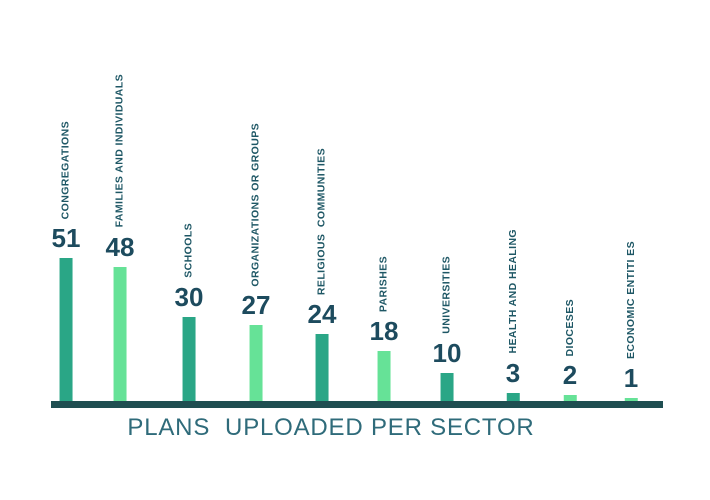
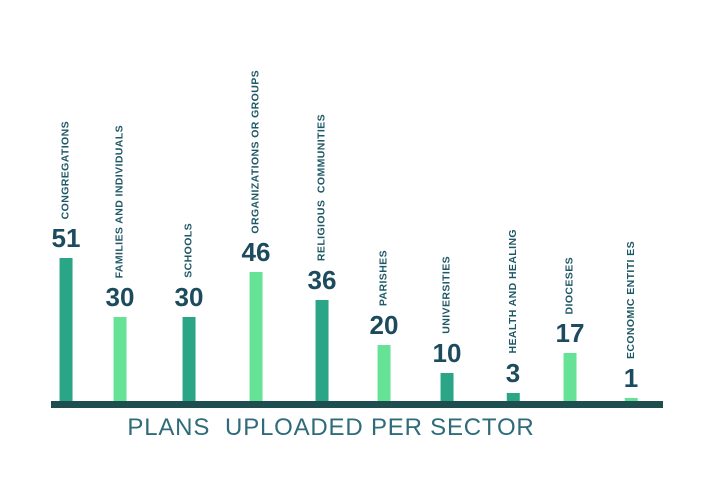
FAMILIES AND INDIVIDUALS: 48 -> 30
ORGANIZATIONS OR GROUPS: 27 -> 46
RELIGIOUS COMMUNITIES: 24 -> 36
PARISHES: 18 -> 20
DIOCESES: 2 -> 17
